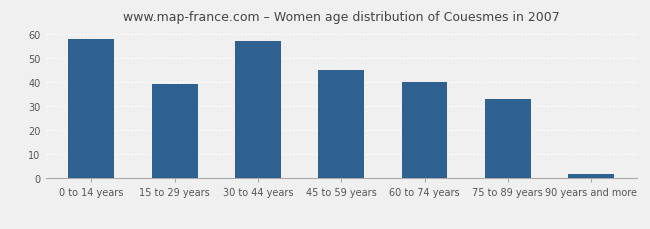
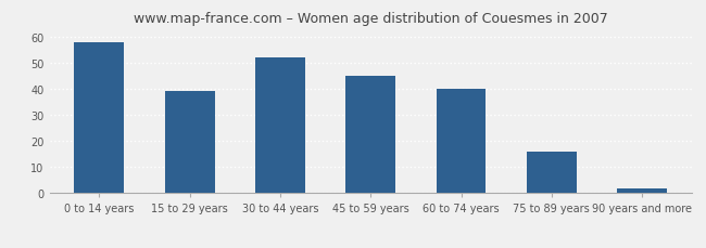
30 to 44 years: 57 -> 52
75 to 89 years: 33 -> 16
